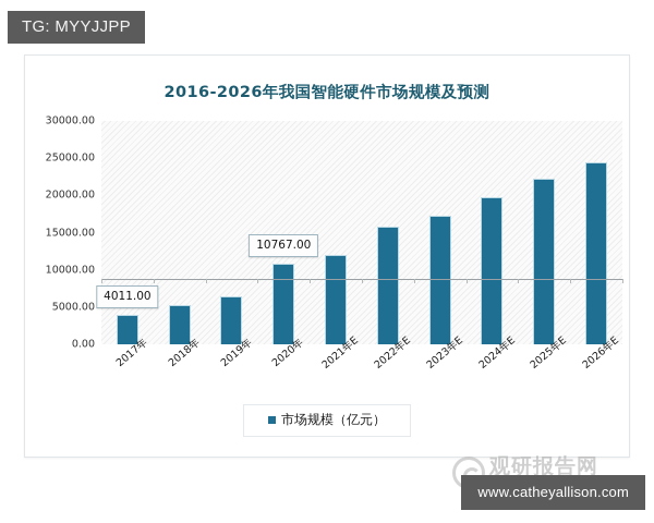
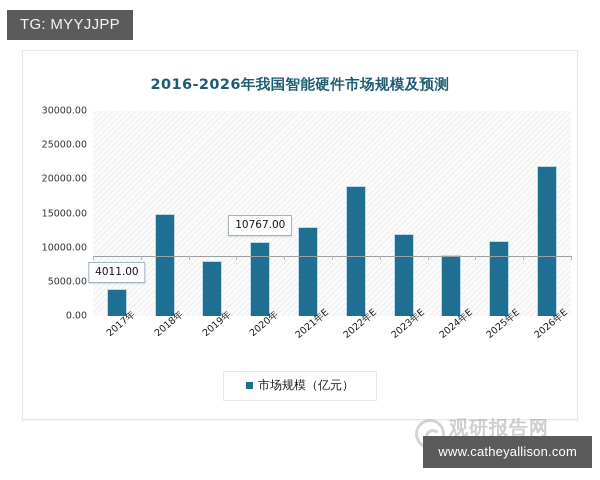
2018年: 5000 -> 15000
2019年: 6000 -> 8000
2021年E: 12000 -> 13000
2022年E: 16000 -> 19000
2023年E: 17000 -> 12000
2024年E: 20000 -> 9000
2025年E: 22000 -> 11000
2026年E: 24000 -> 22000
